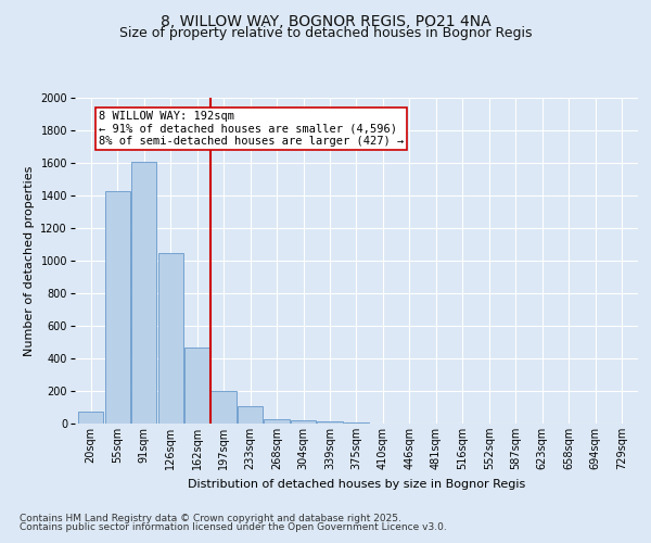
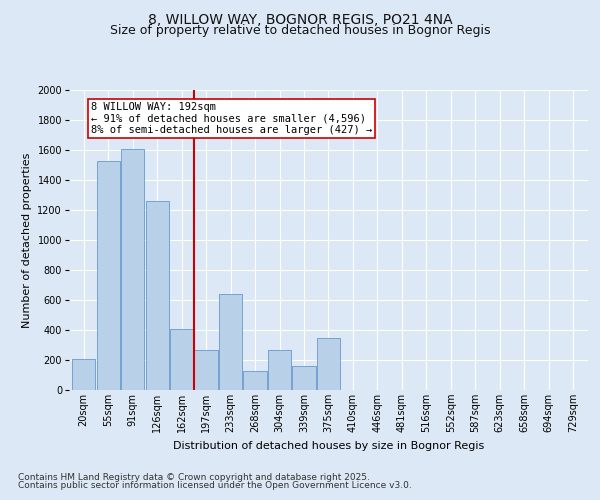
20sqm: 80 -> 210
55sqm: 1430 -> 1530
126sqm: 1050 -> 1260
162sqm: 470 -> 410
197sqm: 200 -> 270
233sqm: 100 -> 640
268sqm: 30 -> 130
304sqm: 20 -> 270
339sqm: 10 -> 160
375sqm: 10 -> 350
